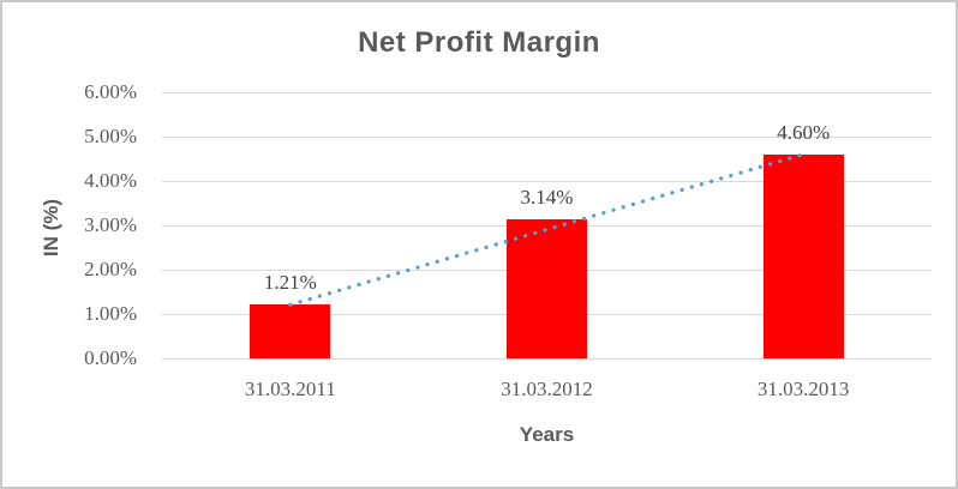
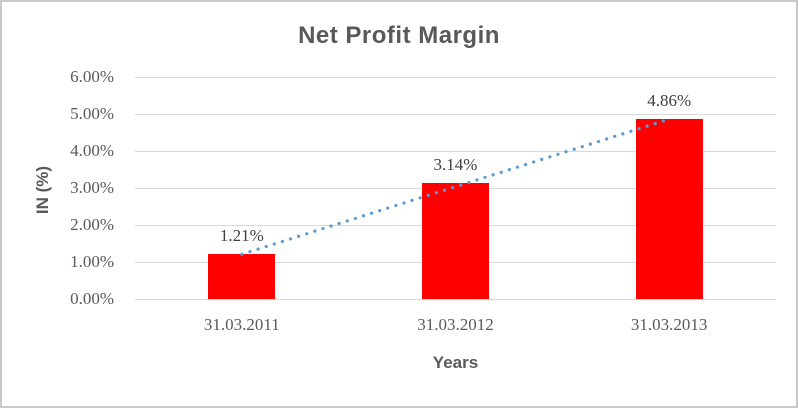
31.03.2013: 4.60% -> 4.86%
